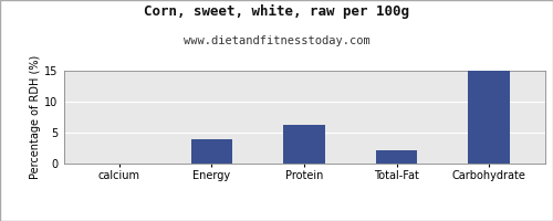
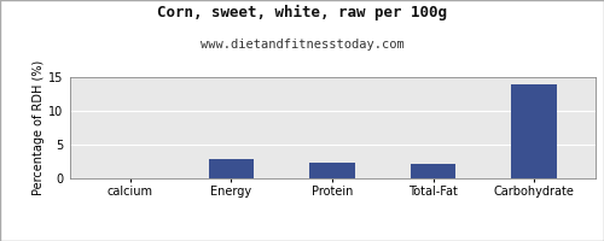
Energy: 4.0 -> 2.8
Protein: 6.3 -> 2.4
Carbohydrate: 15.0 -> 14.0
